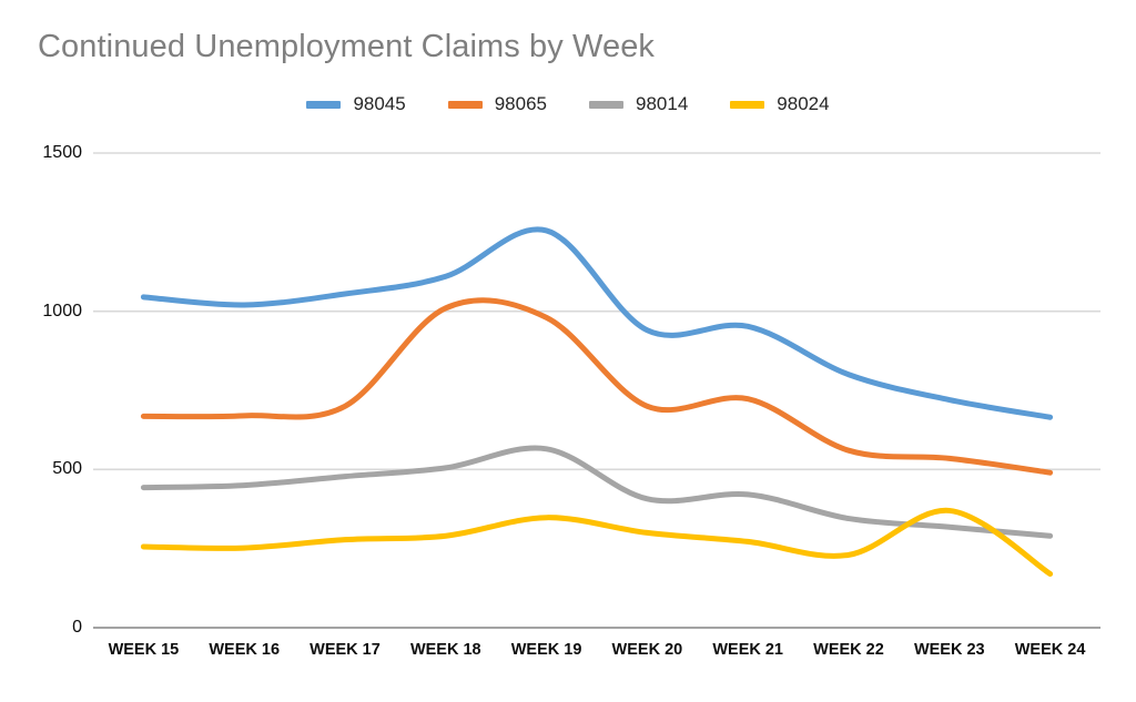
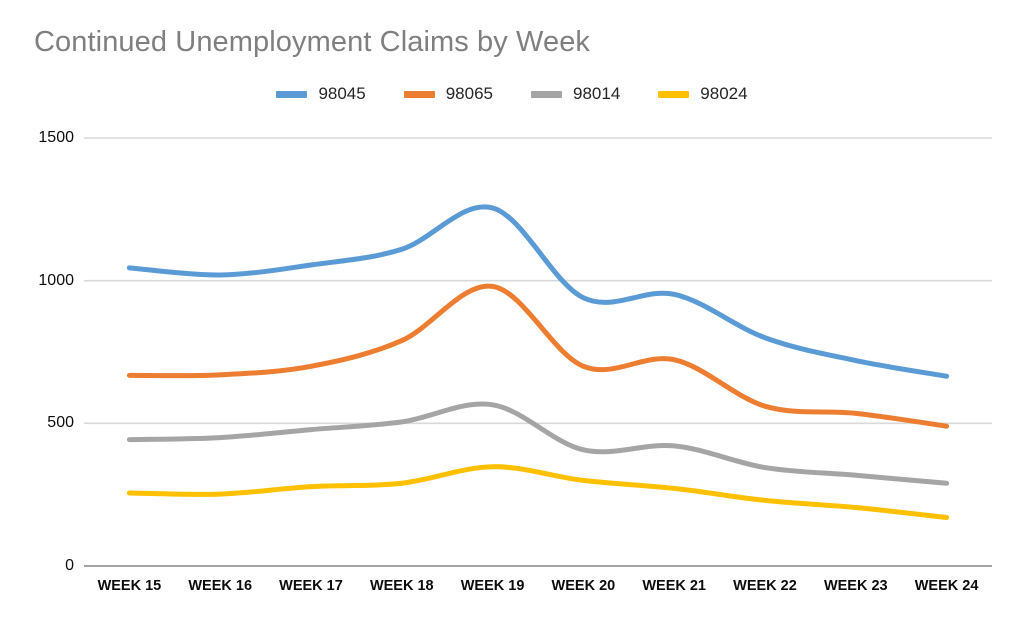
98065/WEEK 18: 1010 -> 790
98024/WEEK 23: 370 -> 200
